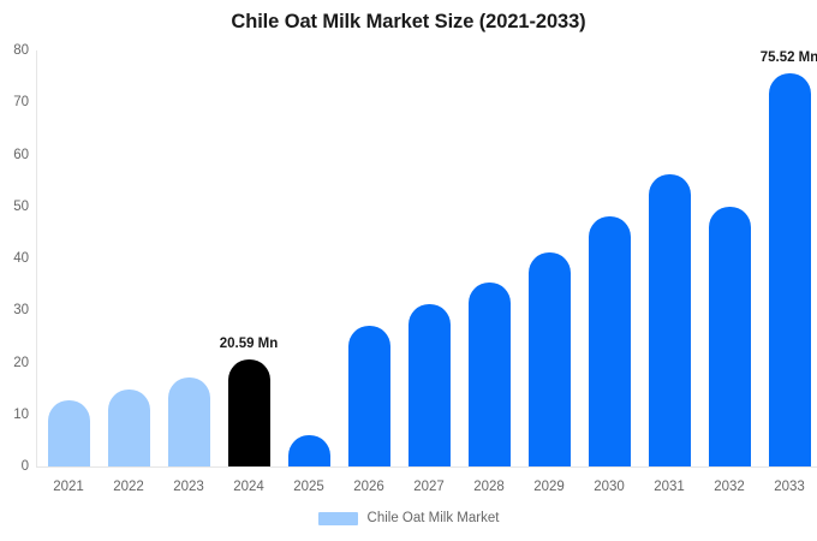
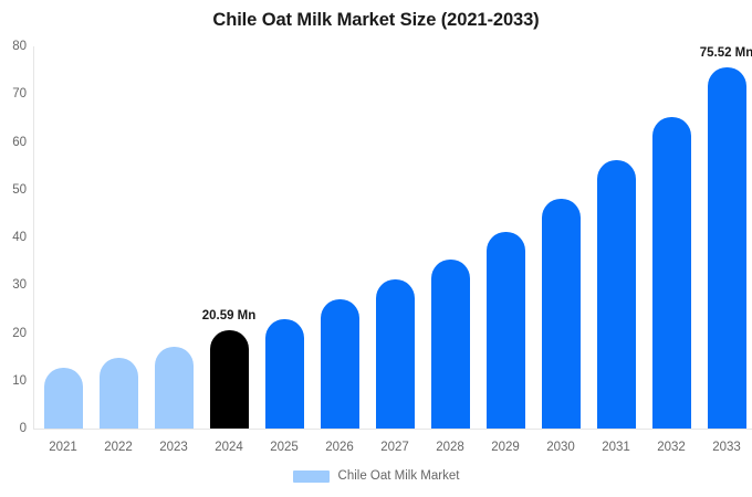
2025: 6 -> 23
2032: 50 -> 65
